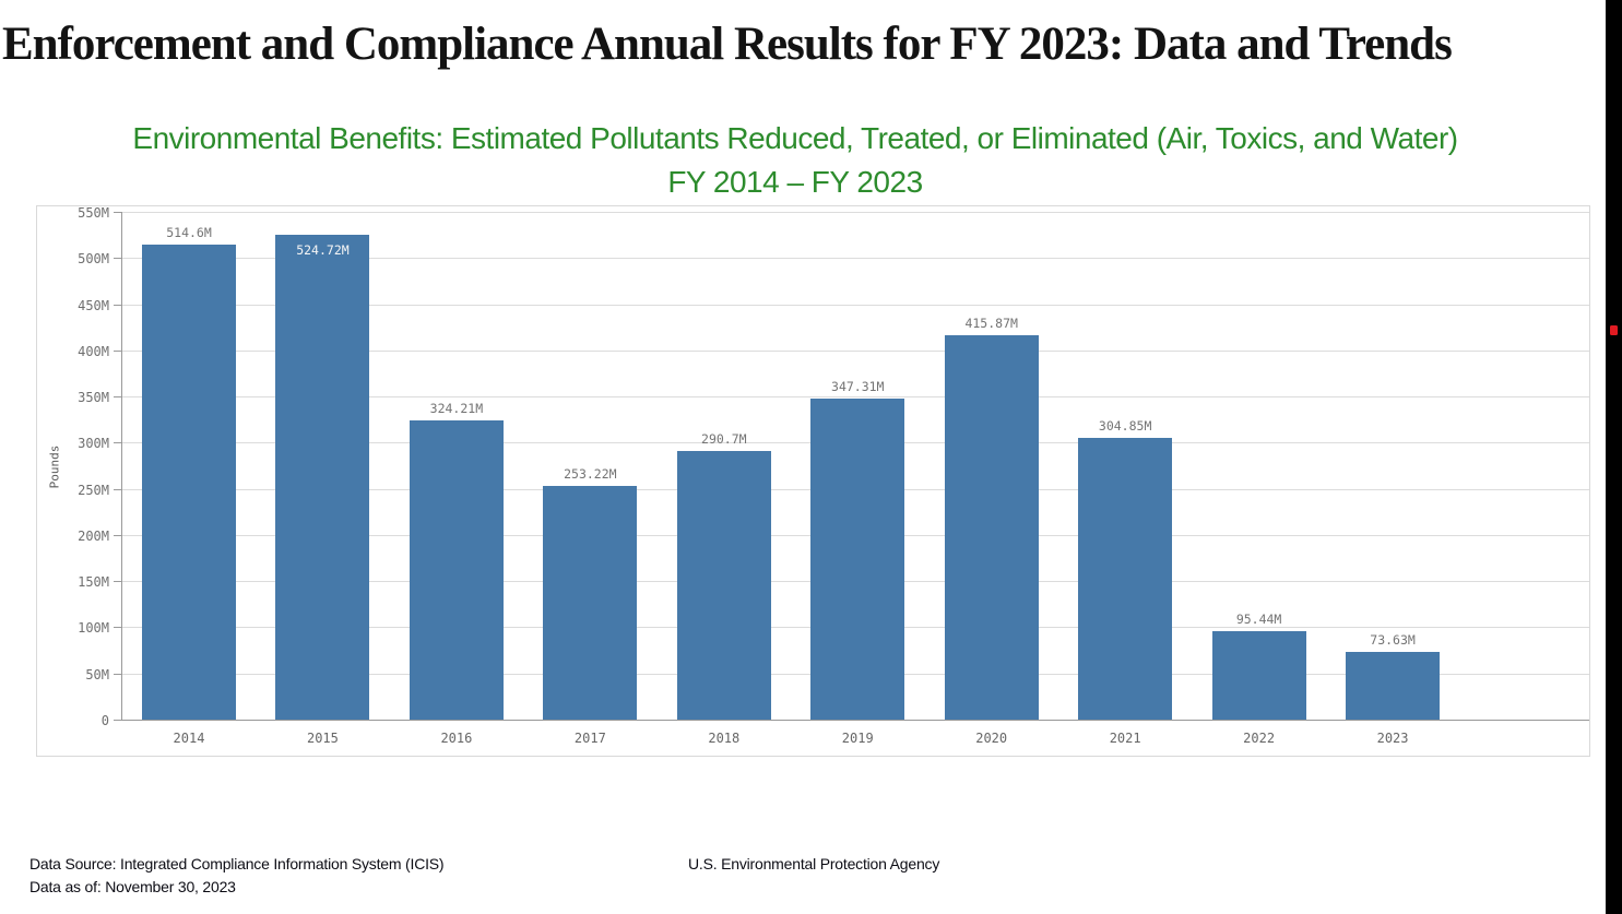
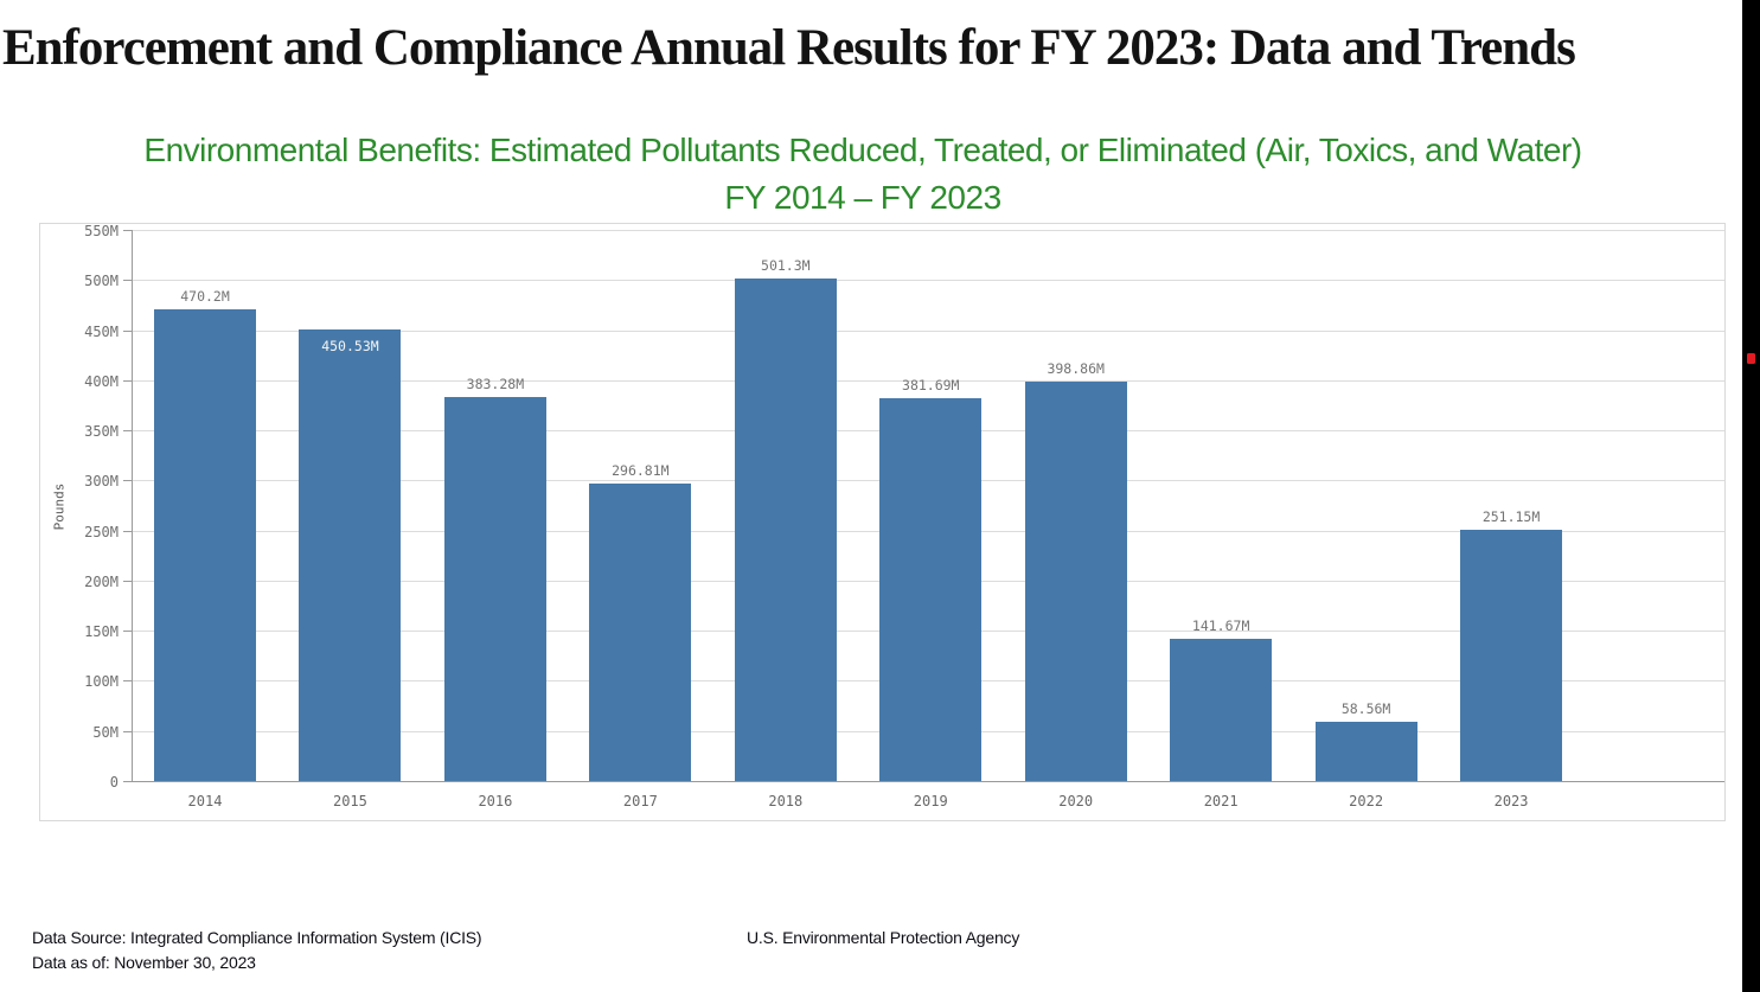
2014: 514.6M -> 470.2M
2015: 524.72M -> 450.53M
2016: 324.21M -> 383.28M
2017: 253.22M -> 296.81M
2018: 290.7M -> 501.3M
2019: 347.31M -> 381.69M
2020: 415.87M -> 398.86M
2021: 304.85M -> 141.67M
2022: 95.44M -> 58.56M
2023: 73.63M -> 251.15M
